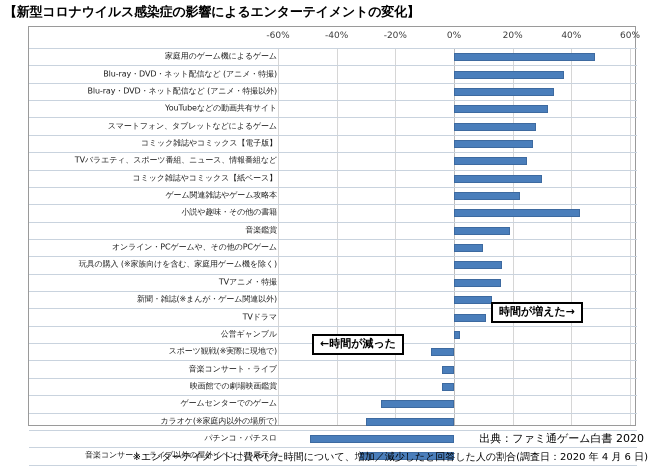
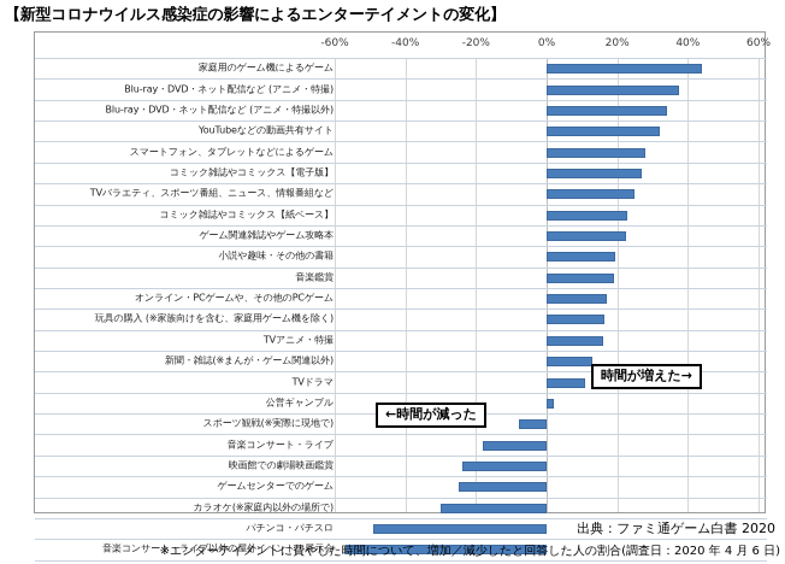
家庭用のゲーム機によるゲーム: 48% -> 44%
コミック雑誌やコミックス【紙ベース】: 30% -> 23%
小説や趣味・その他の書籍: 43% -> 20%
オンライン・PCゲームや、その他のPCゲーム: 10% -> 17%
音楽コンサート・ライブ: -4% -> -18%
映画館での劇場映画鑑賞: -4% -> -24%
音楽コンサート・ライブ以外の屋外イベント・展示会: -32% -> -57%
